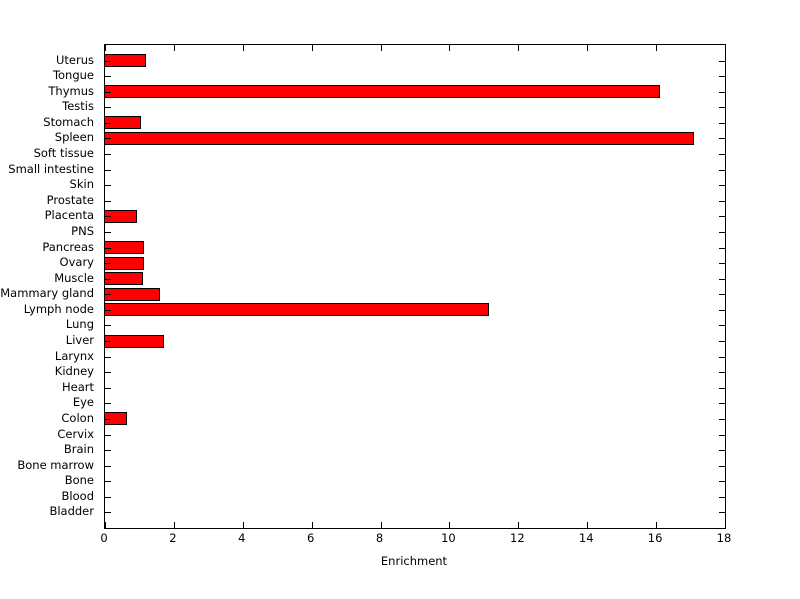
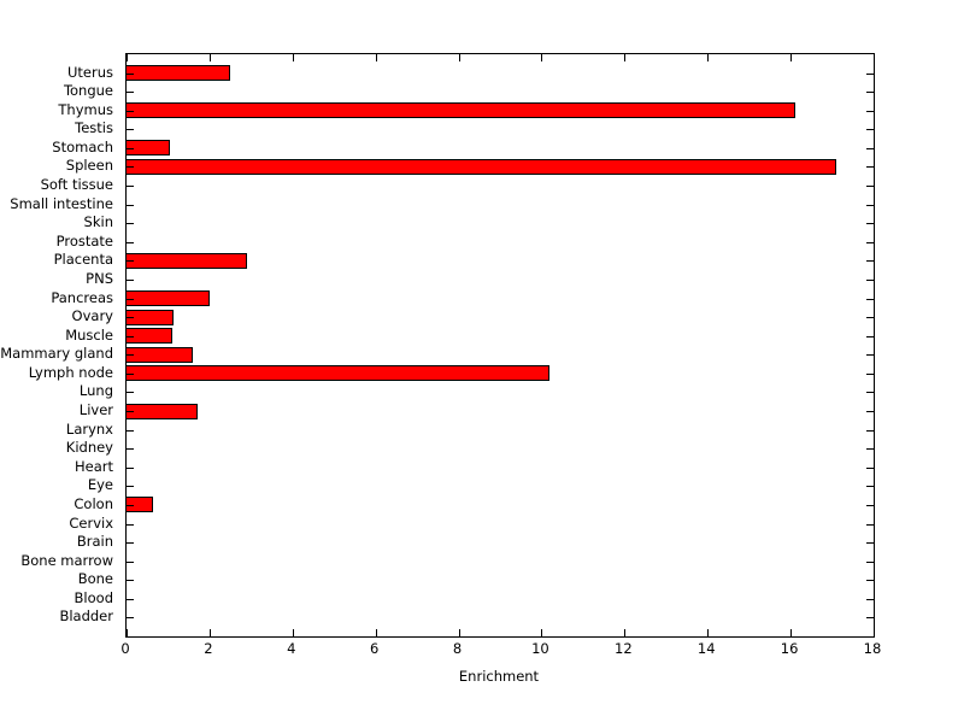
Uterus: 1.2 -> 2.5
Placenta: 0.9 -> 2.9
Pancreas: 1.1 -> 2.0
Lymph node: 11.2 -> 10.2
